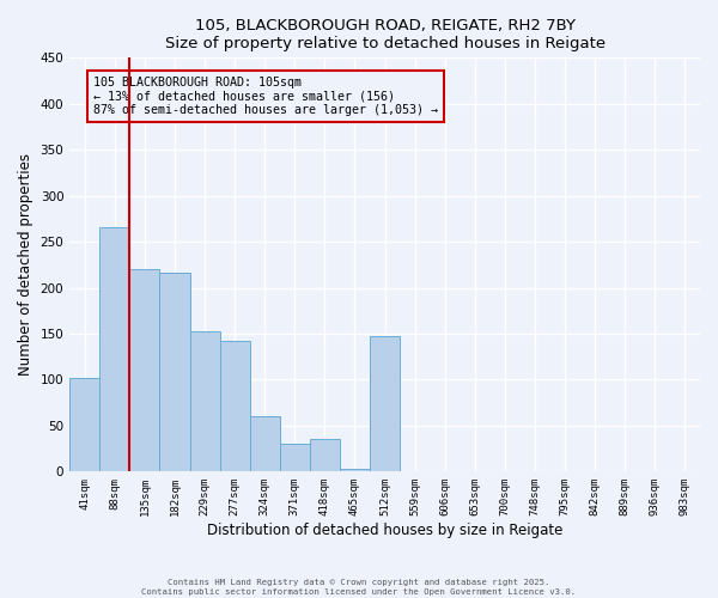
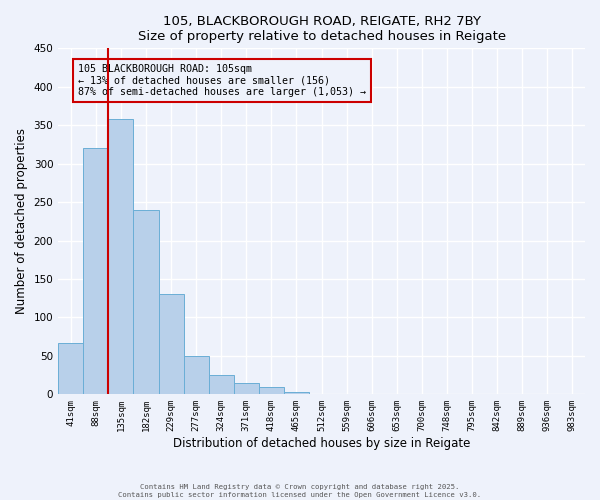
41sqm: 102 -> 67
88sqm: 266 -> 320
135sqm: 220 -> 358
182sqm: 216 -> 240
229sqm: 152 -> 130
277sqm: 142 -> 50
324sqm: 60 -> 25
371sqm: 30 -> 15
418sqm: 36 -> 10
512sqm: 148 -> 1
